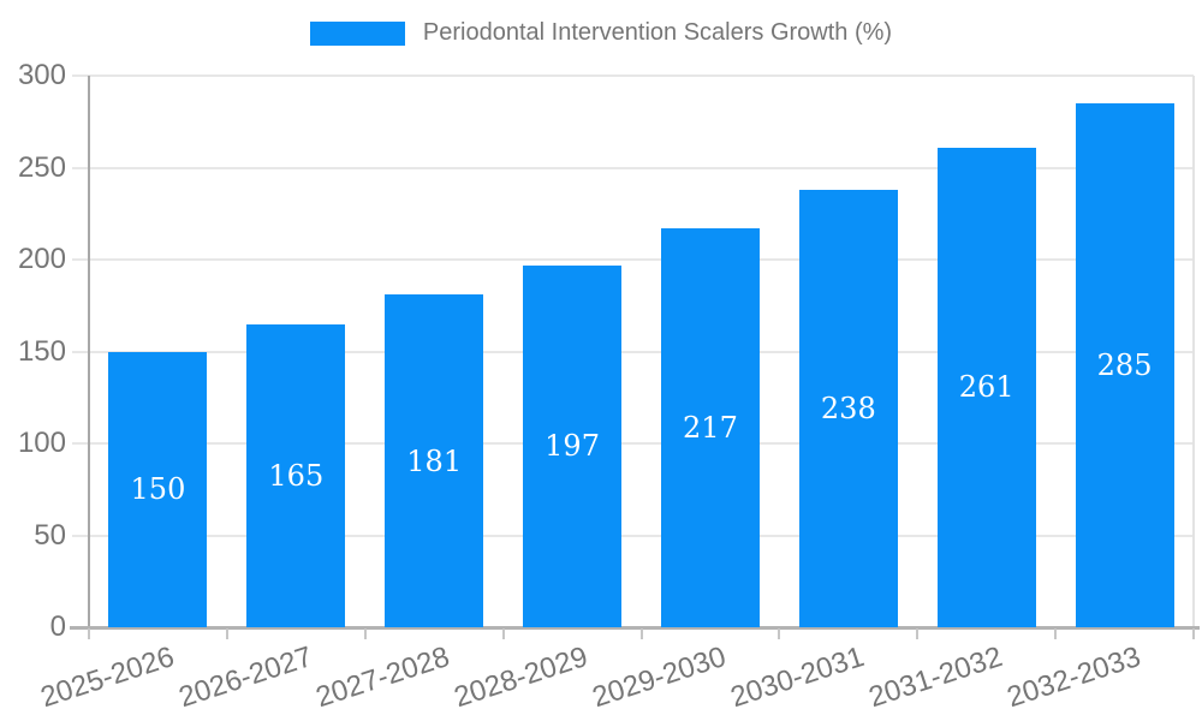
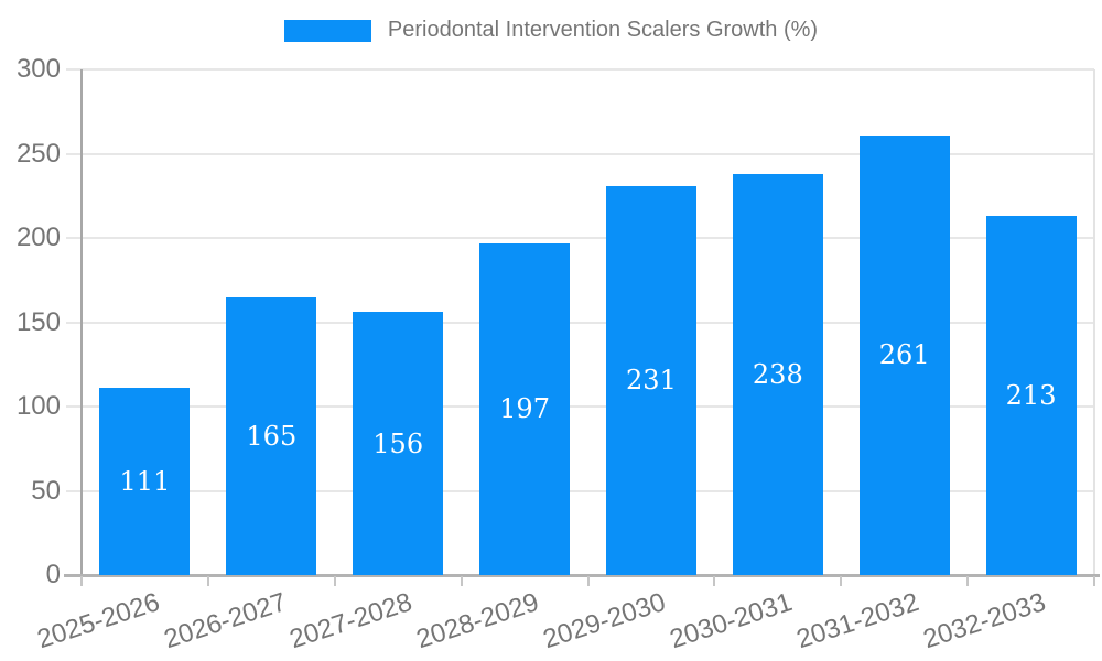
2025-2026: 150 -> 111
2027-2028: 181 -> 156
2029-2030: 217 -> 231
2032-2033: 285 -> 213
